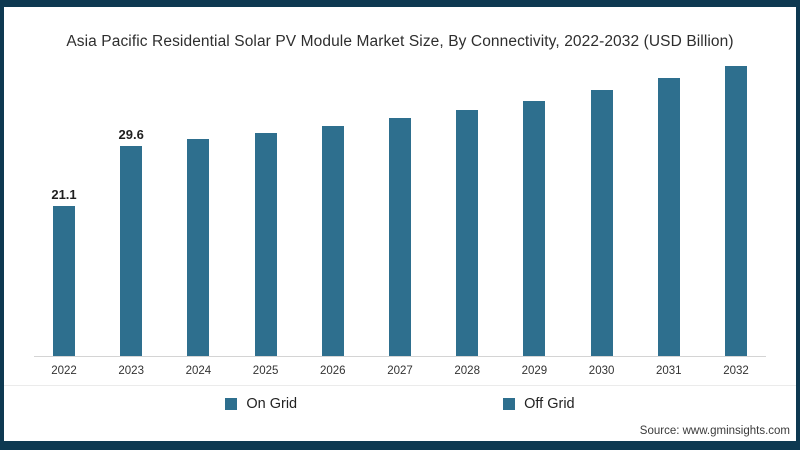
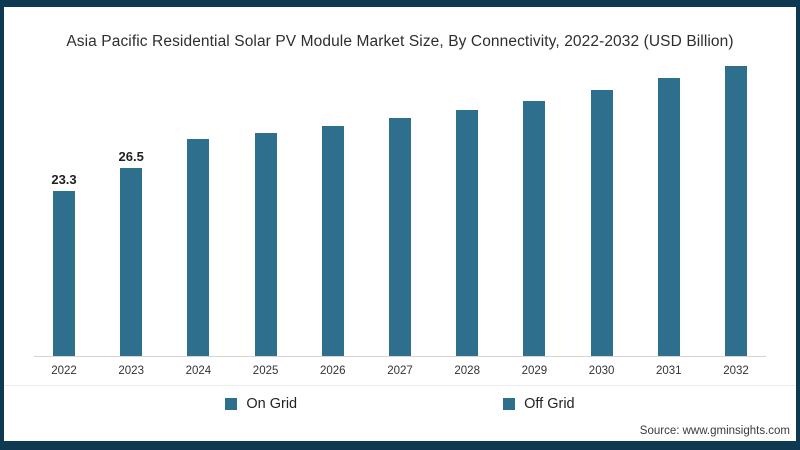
2022: 21.1 -> 23.3
2023: 29.6 -> 26.5
